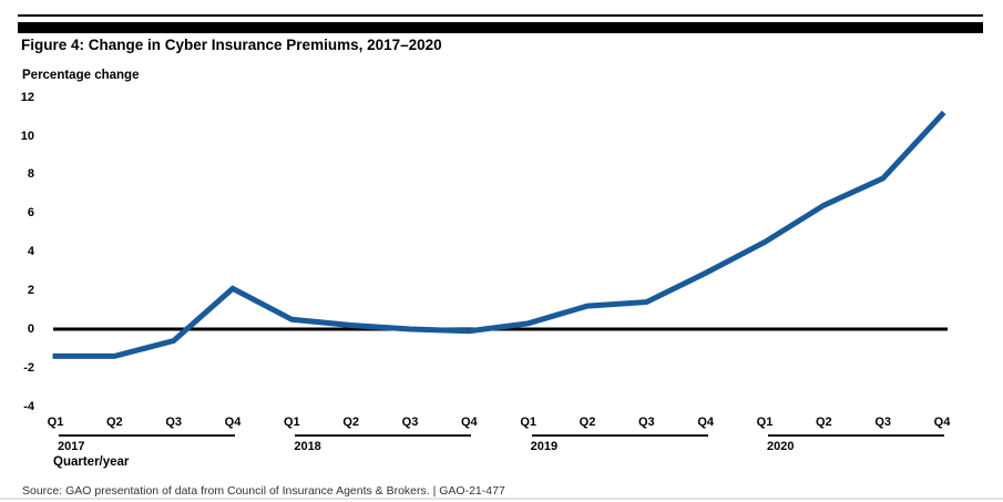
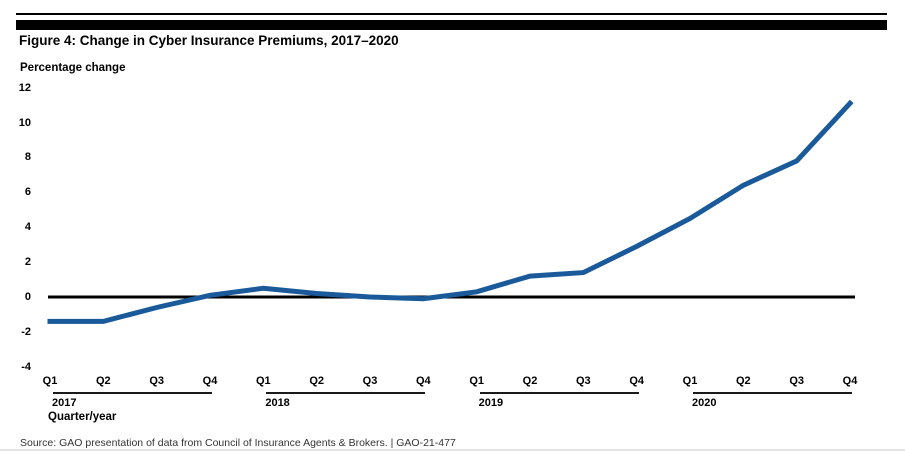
Q4 2017: 2.1 -> 0.1
